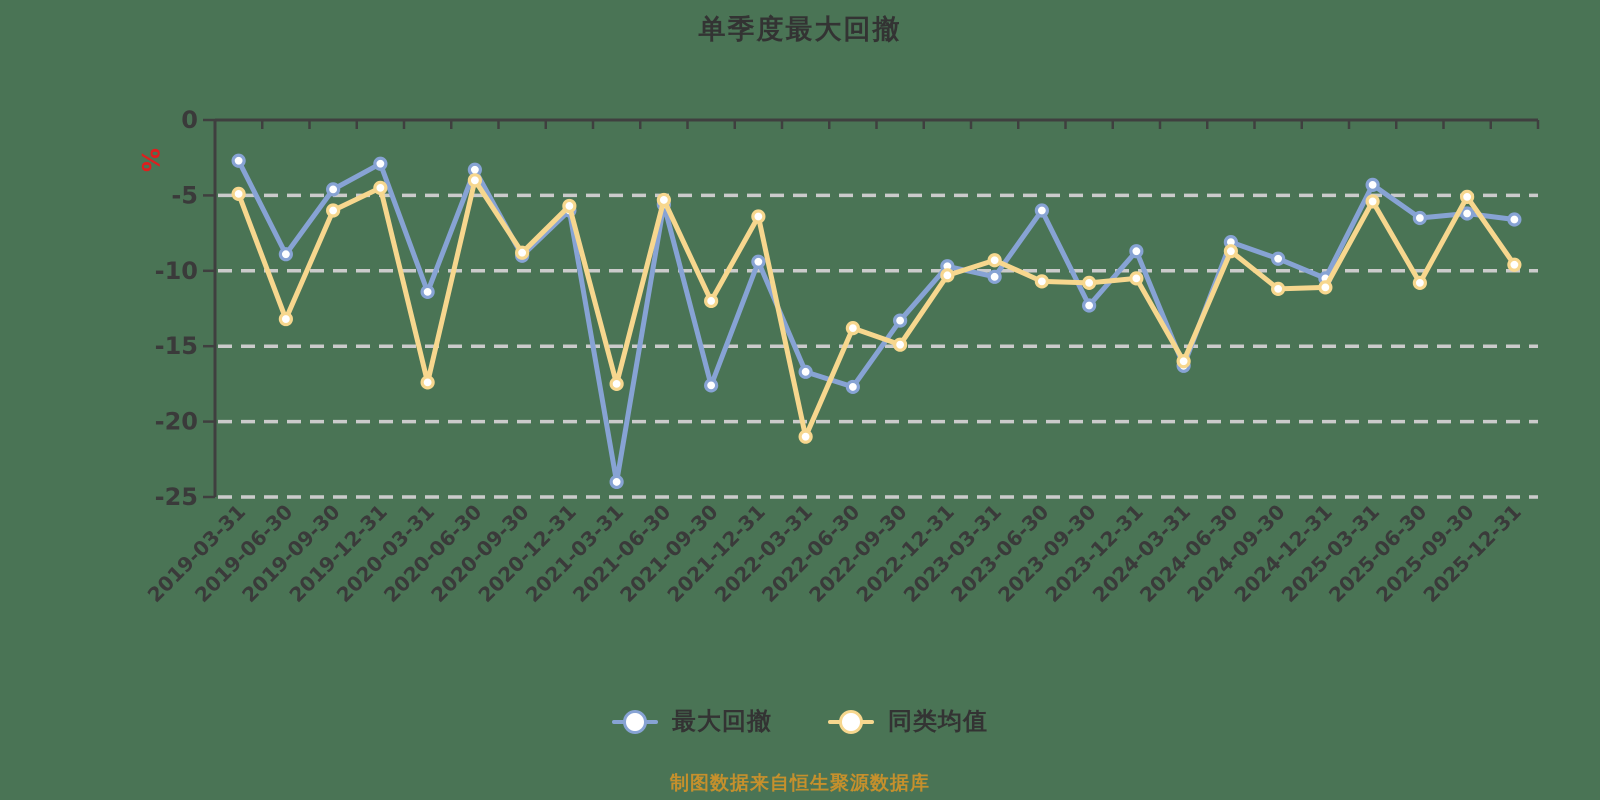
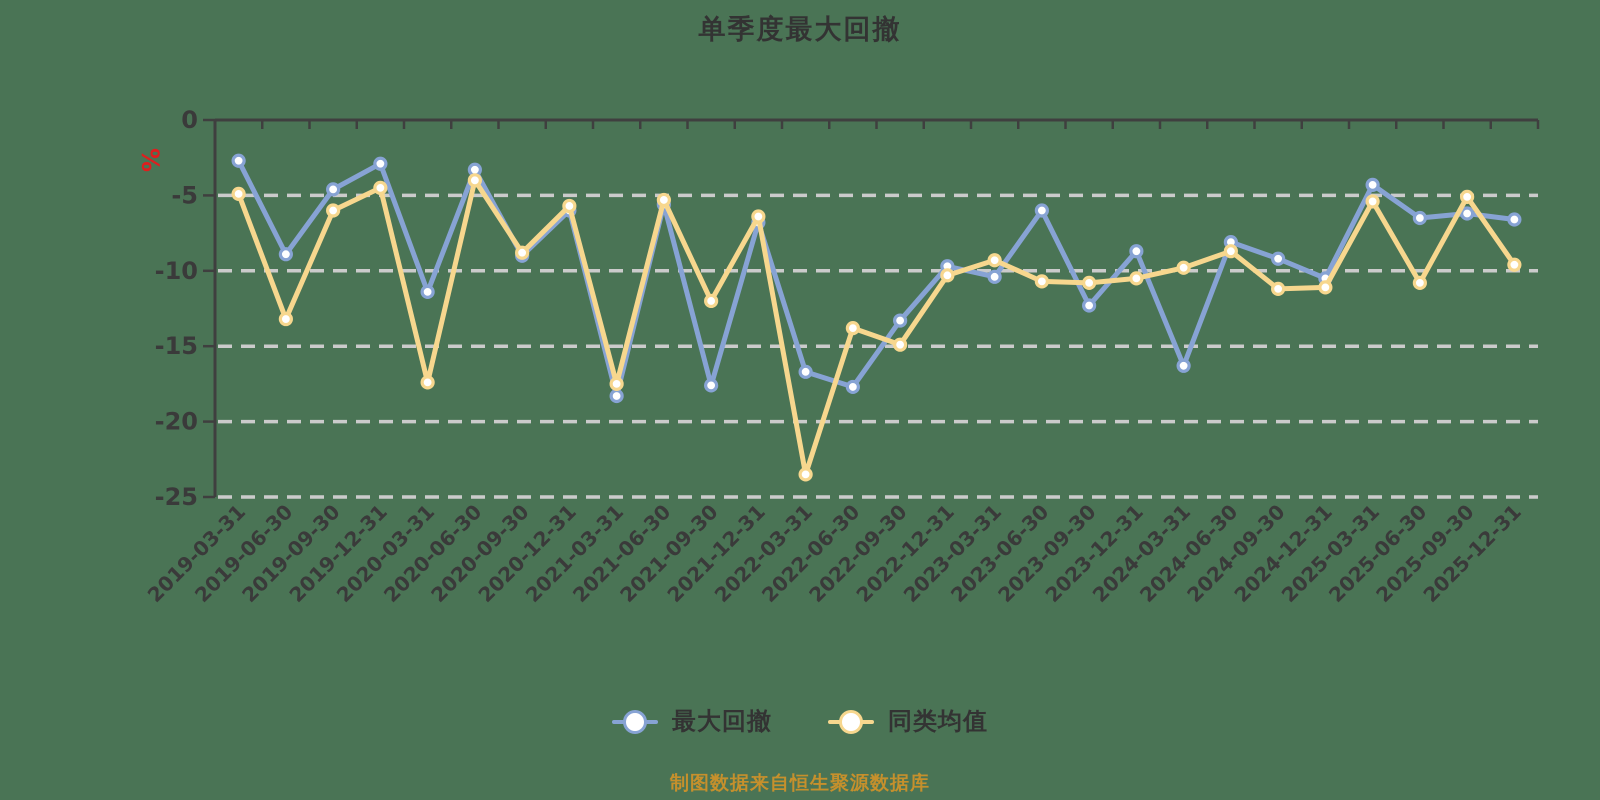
最大回撤/2021-03-31: -24.0 -> -18.3
最大回撤/2021-12-31: -9.4 -> -6.8
同类均值/2022-03-31: -21.0 -> -23.5
同类均值/2024-03-31: -16.0 -> -9.8
